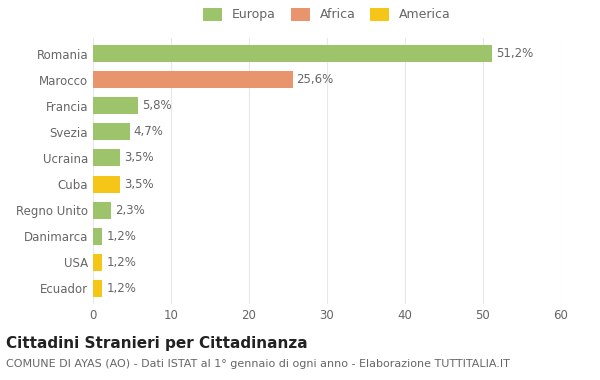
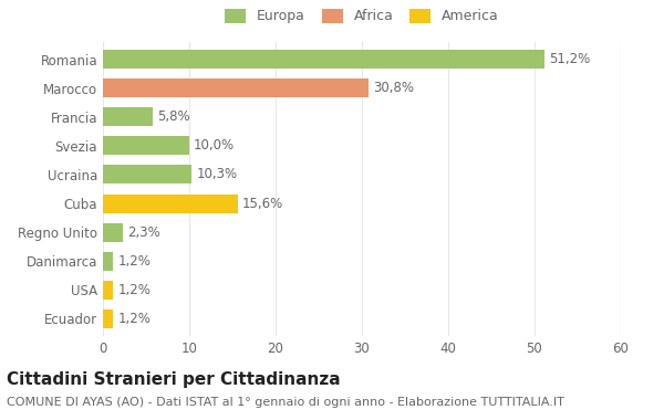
Marocco: 25,6% -> 30,8%
Svezia: 4,7% -> 10,0%
Ucraina: 3,5% -> 10,3%
Cuba: 3,5% -> 15,6%
